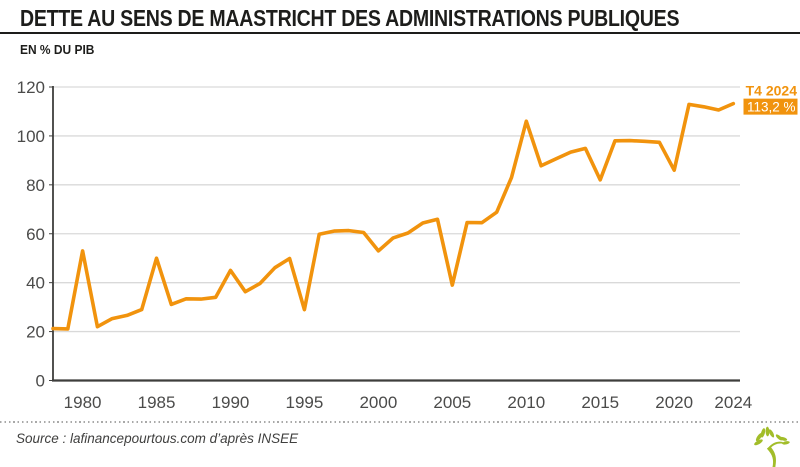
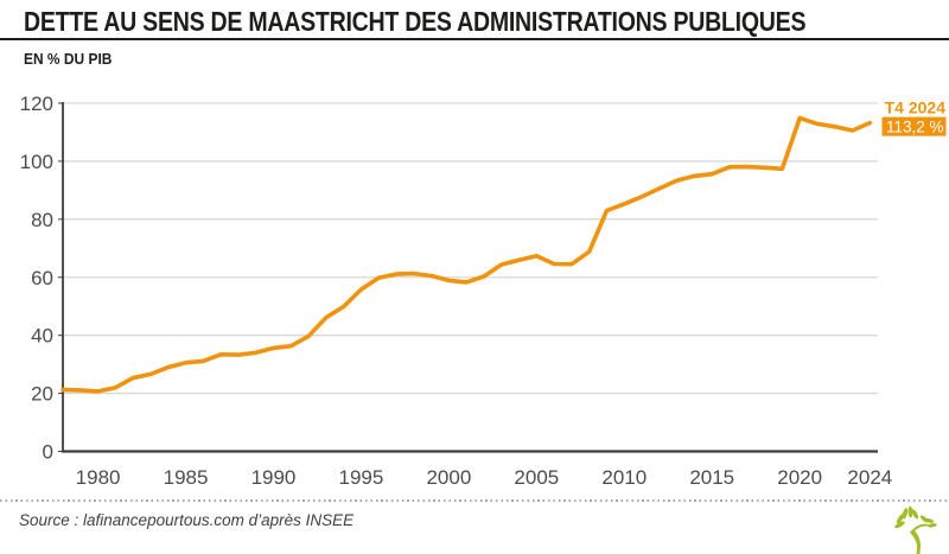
1980: 53 -> 21
1985: 50 -> 31
1990: 45 -> 36
1995: 29 -> 56
2000: 53 -> 59
2005: 39 -> 67
2010: 106 -> 85
2015: 82 -> 96
2020: 86 -> 115
